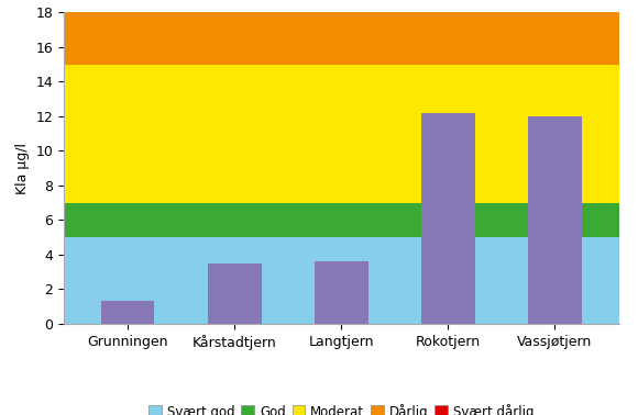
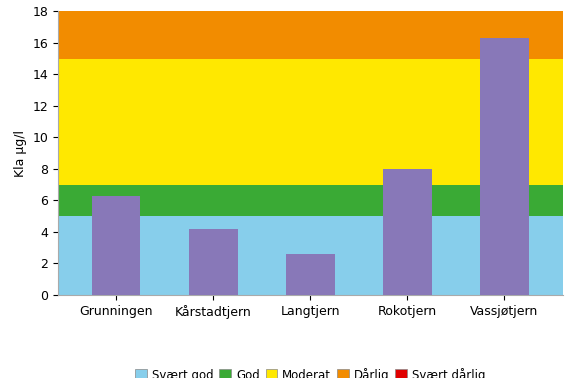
Grunningen: 1.3 -> 6.3
Kårstadtjern: 3.5 -> 4.2
Langtjern: 3.6 -> 2.6
Rokotjern: 12.2 -> 8.0
Vassjøtjern: 12.0 -> 16.3
